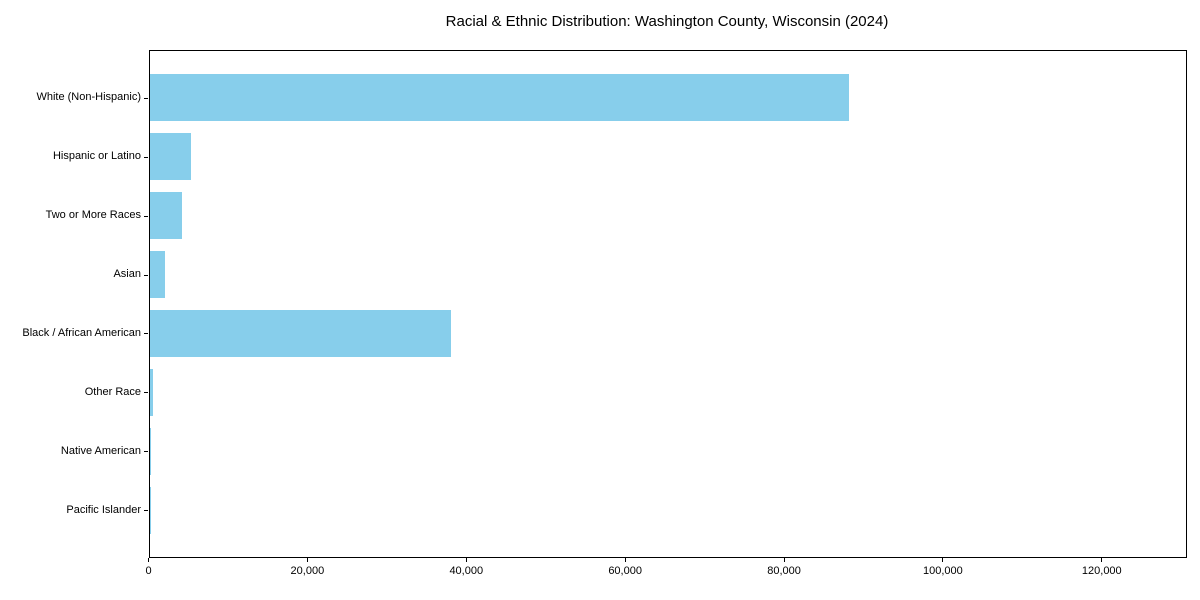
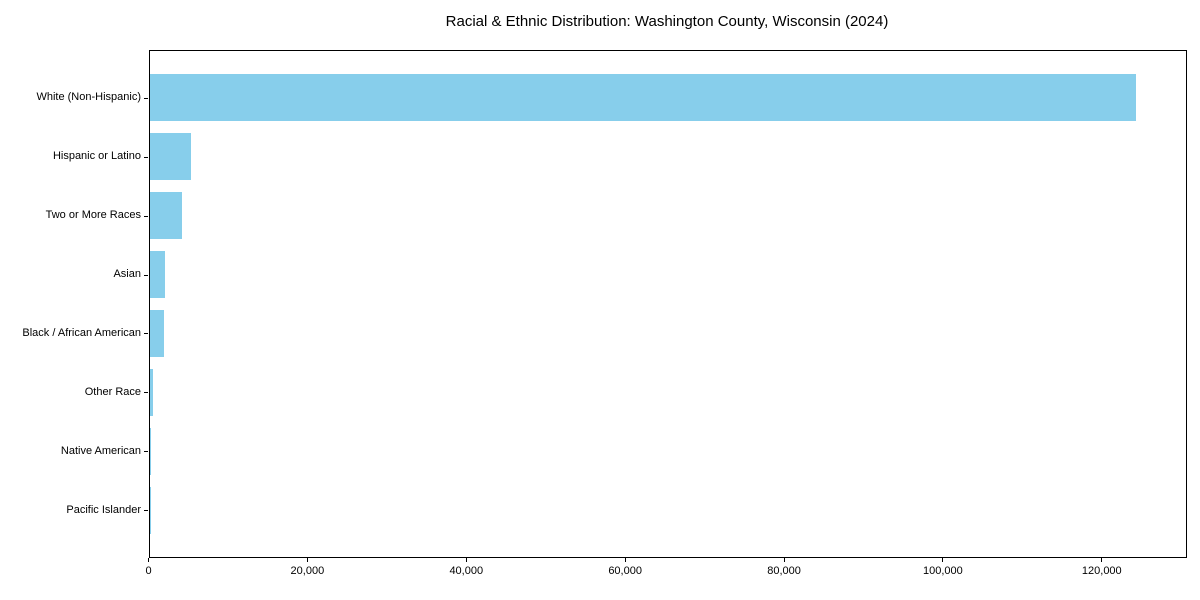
White (Non-Hispanic): 88000 -> 124000
Black / African American: 38000 -> 2000
